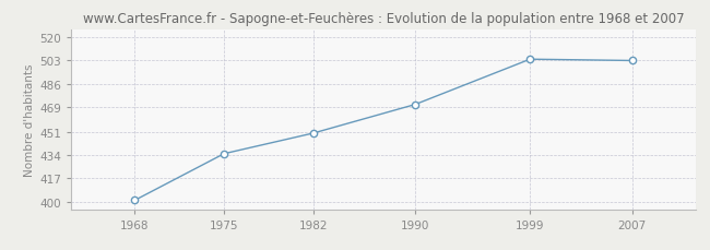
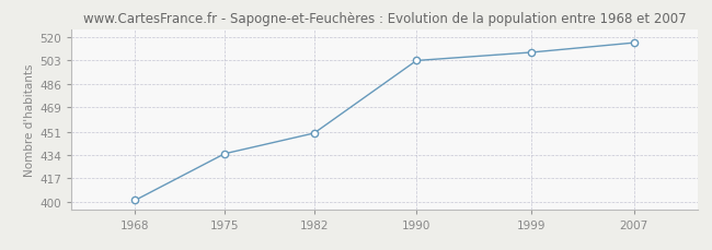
1990: 471 -> 503
1999: 504 -> 509
2007: 503 -> 516
